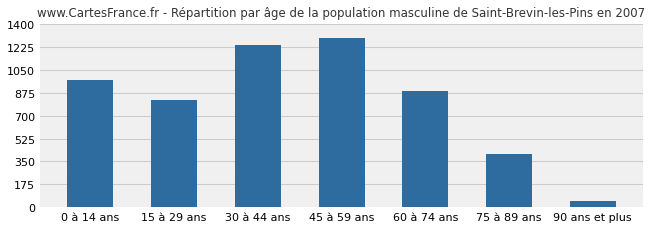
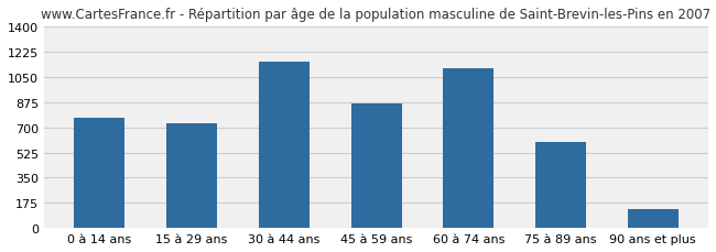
0 à 14 ans: 970 -> 770
15 à 29 ans: 820 -> 730
30 à 44 ans: 1240 -> 1160
45 à 59 ans: 1300 -> 870
60 à 74 ans: 890 -> 1110
75 à 89 ans: 410 -> 600
90 ans et plus: 50 -> 130
